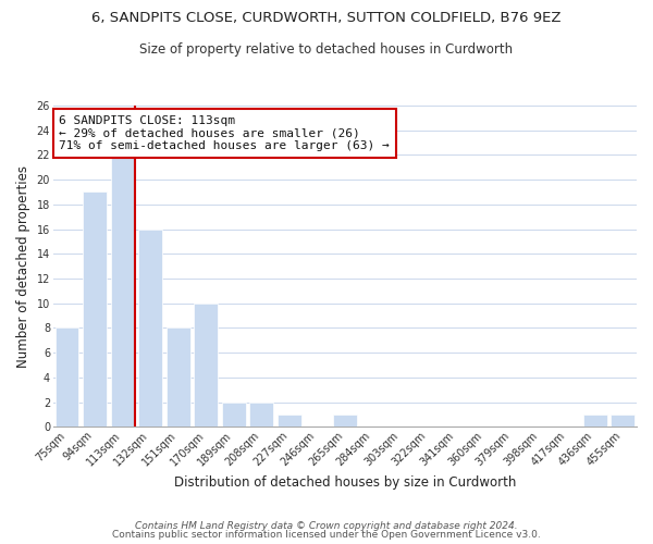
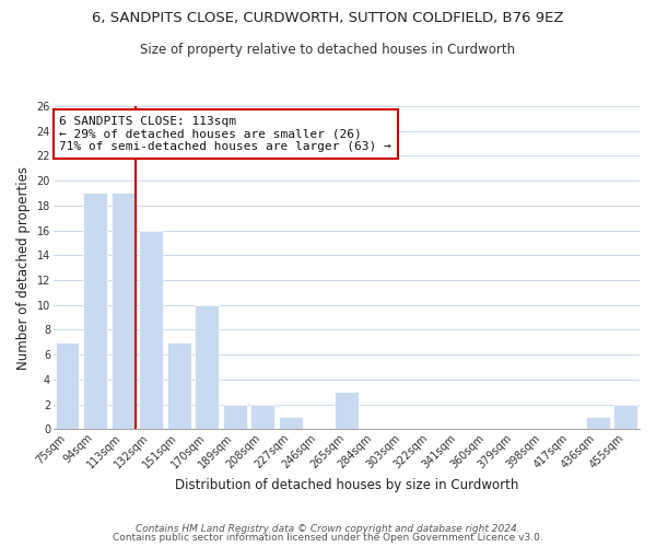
75sqm: 8 -> 7
113sqm: 22 -> 19
151sqm: 8 -> 7
265sqm: 1 -> 3
455sqm: 1 -> 2
